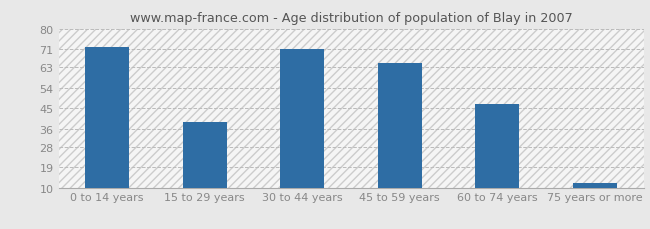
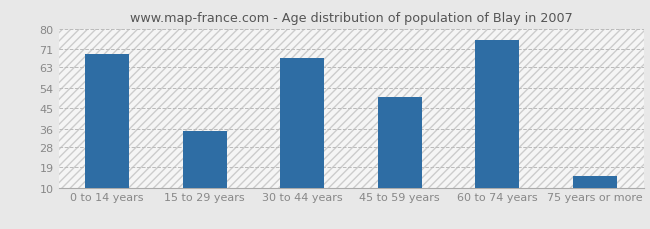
0 to 14 years: 72 -> 69
15 to 29 years: 39 -> 35
30 to 44 years: 71 -> 67
45 to 59 years: 65 -> 50
60 to 74 years: 47 -> 75
75 years or more: 12 -> 15
